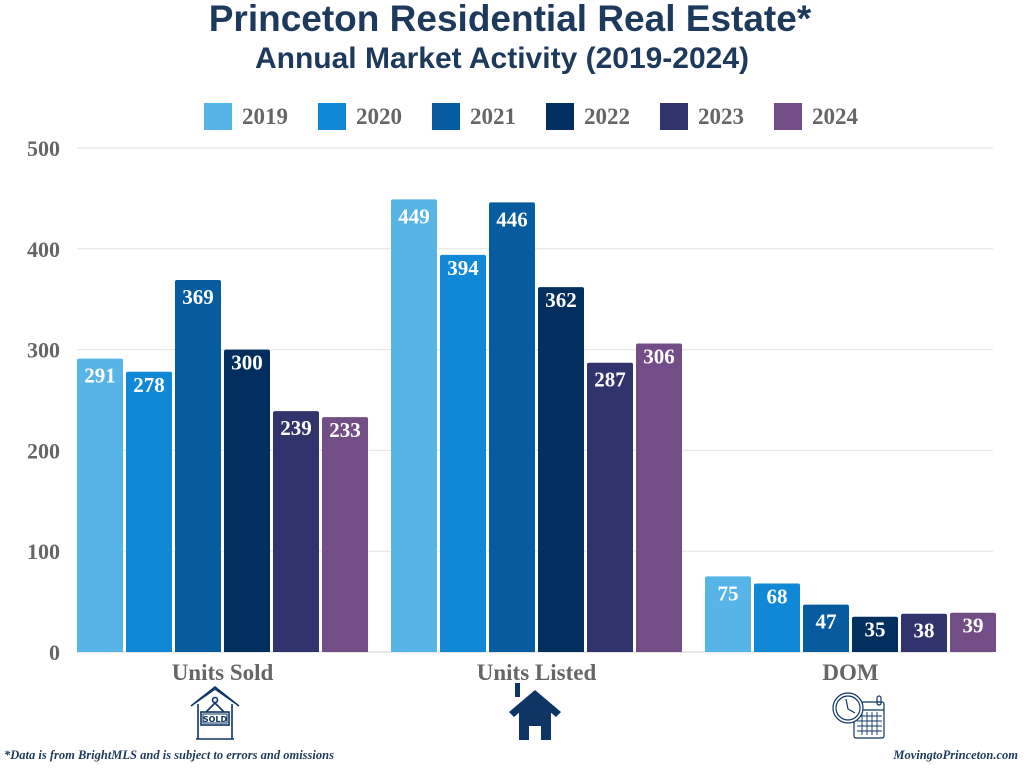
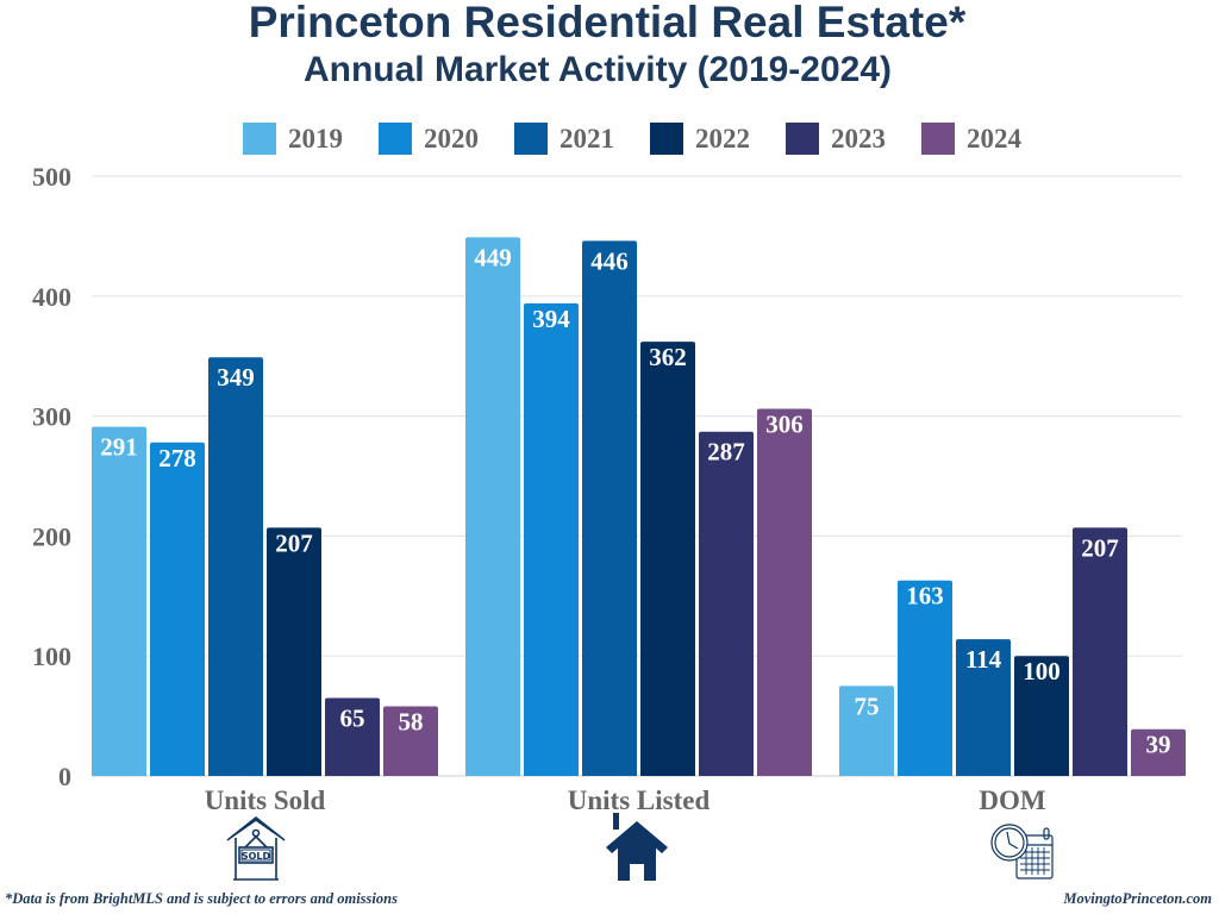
2021/Units Sold: 369 -> 349
2022/Units Sold: 300 -> 207
2023/Units Sold: 239 -> 65
2024/Units Sold: 233 -> 58
2020/DOM: 68 -> 163
2021/DOM: 47 -> 114
2022/DOM: 35 -> 100
2023/DOM: 38 -> 207
